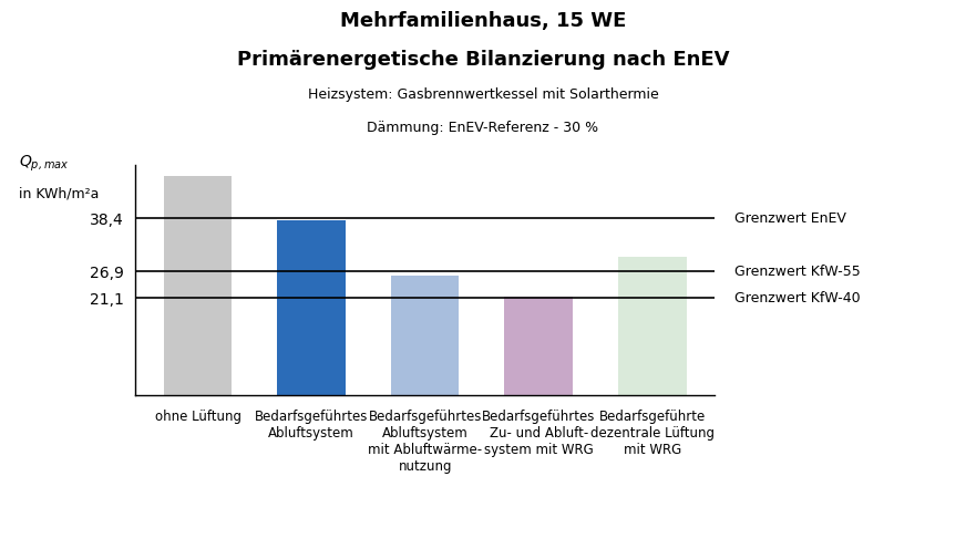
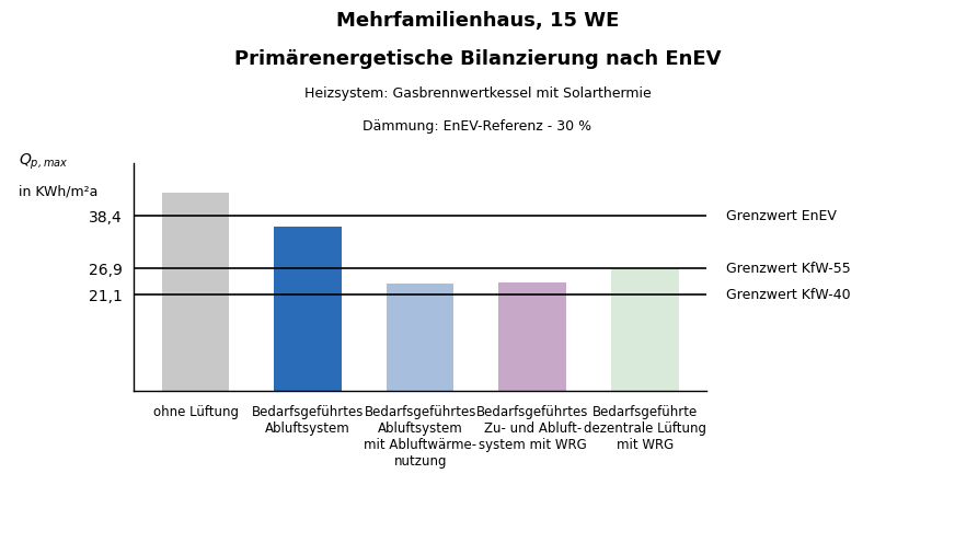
ohne Lüftung: 47,5 -> 43,5
Bedarfsgeführtes Abluftsystem: 38,0 -> 36,0
Bedarfsgeführtes Abluftsystem mit Abluftwärme- nutzung: 26,0 -> 23,5
Bedarfsgeführtes Zu- und Abluft- system mit WRG: 21,5 -> 23,8
Bedarfsgeführte dezentrale Lüftung mit WRG: 30,0 -> 26,9
